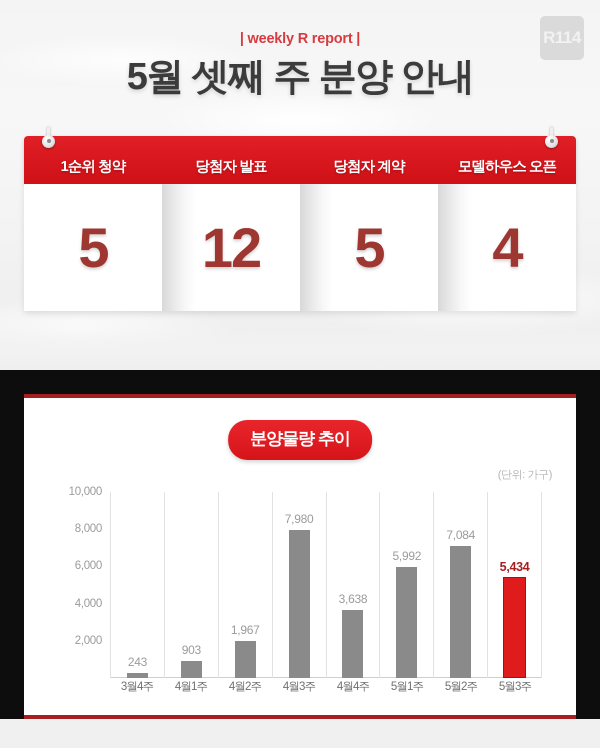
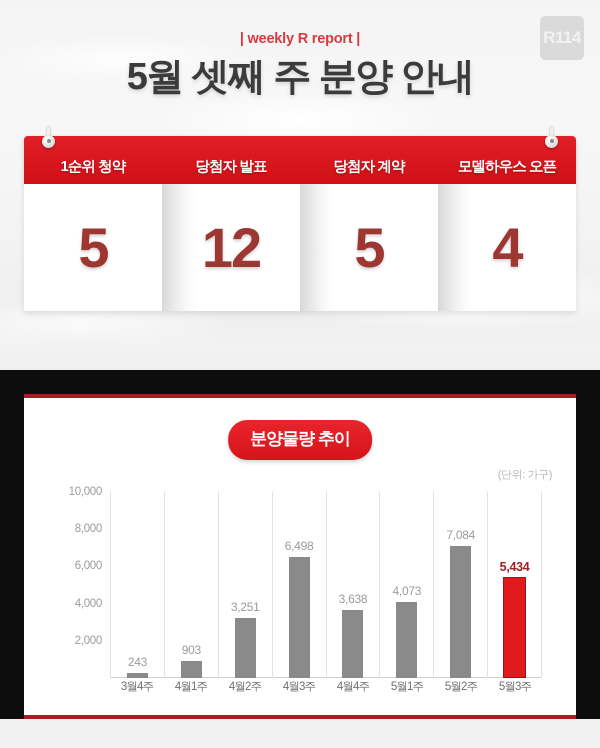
4월2주: 1,967 -> 3,251
4월3주: 7,980 -> 6,498
5월1주: 5,992 -> 4,073
